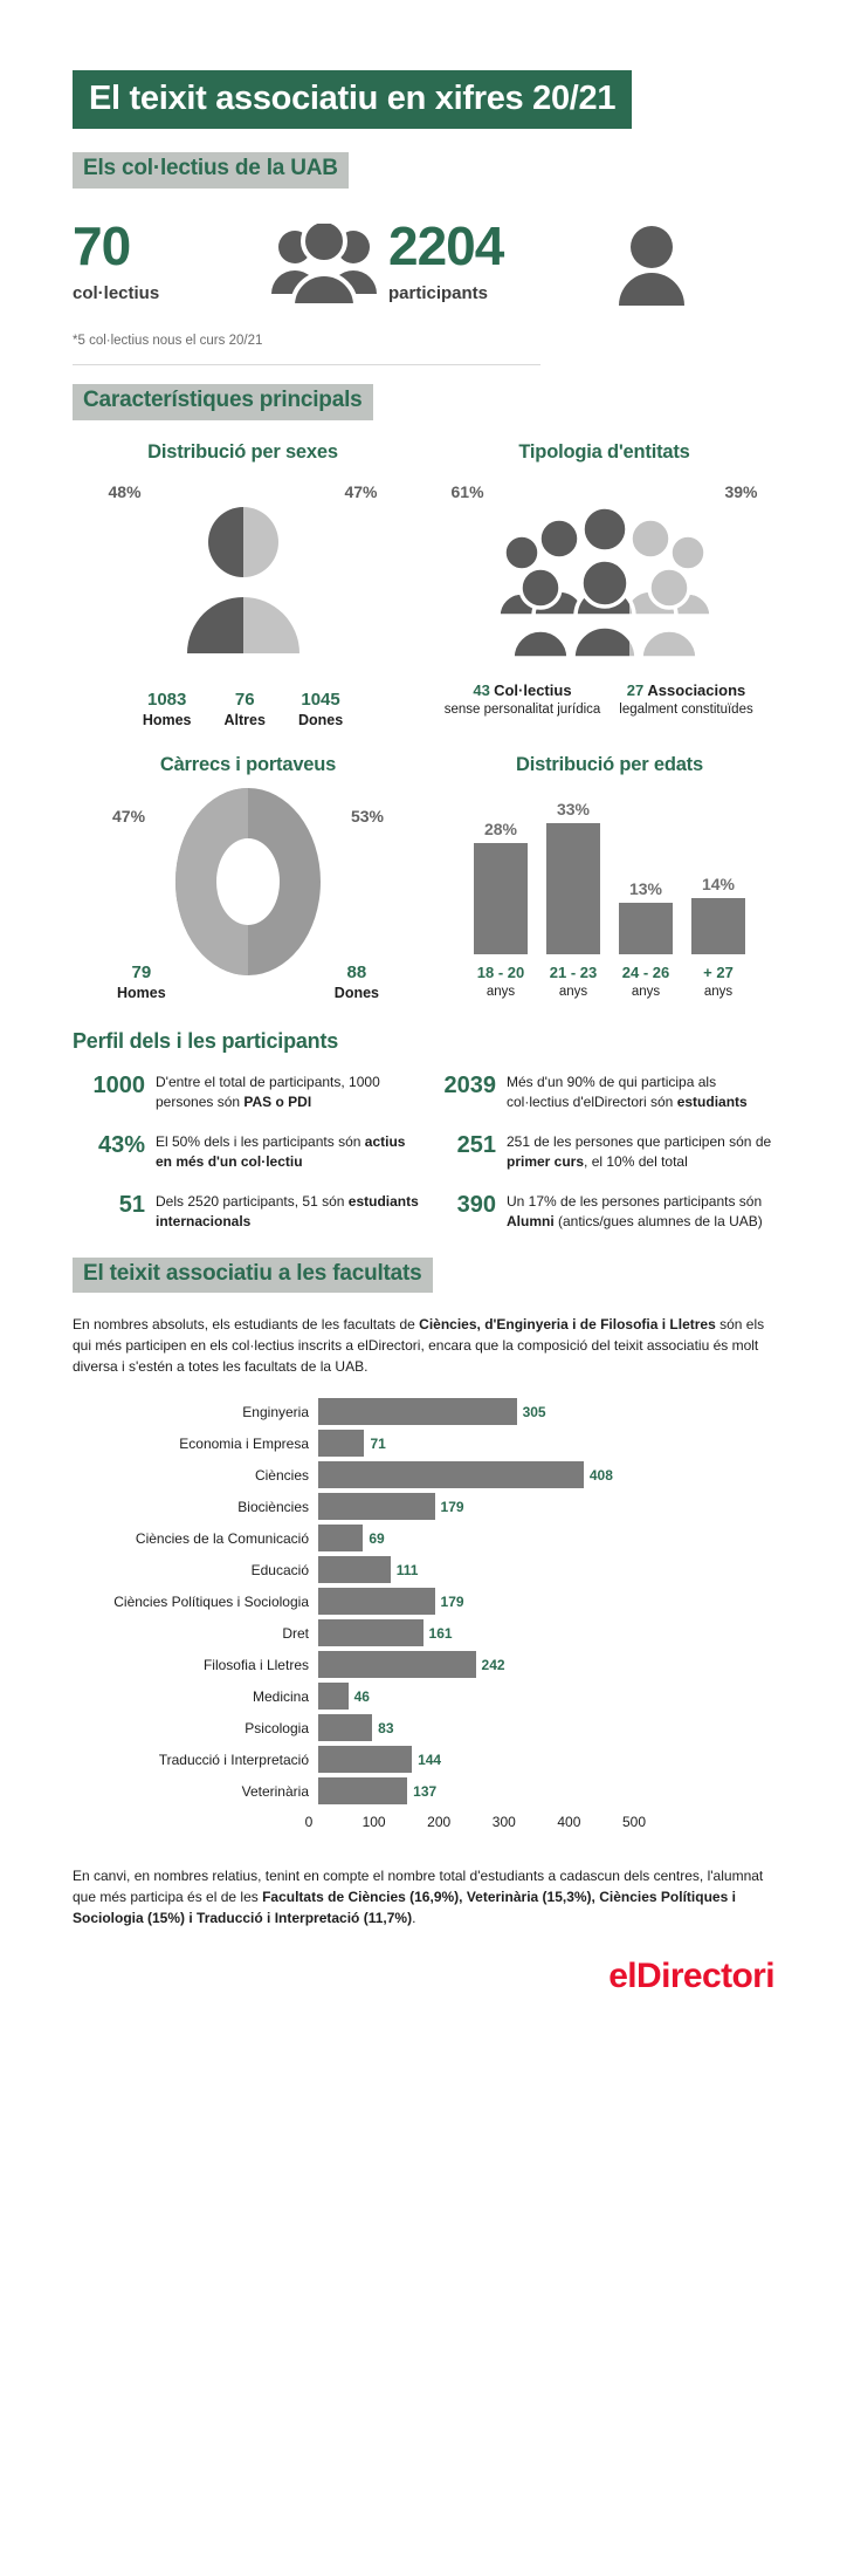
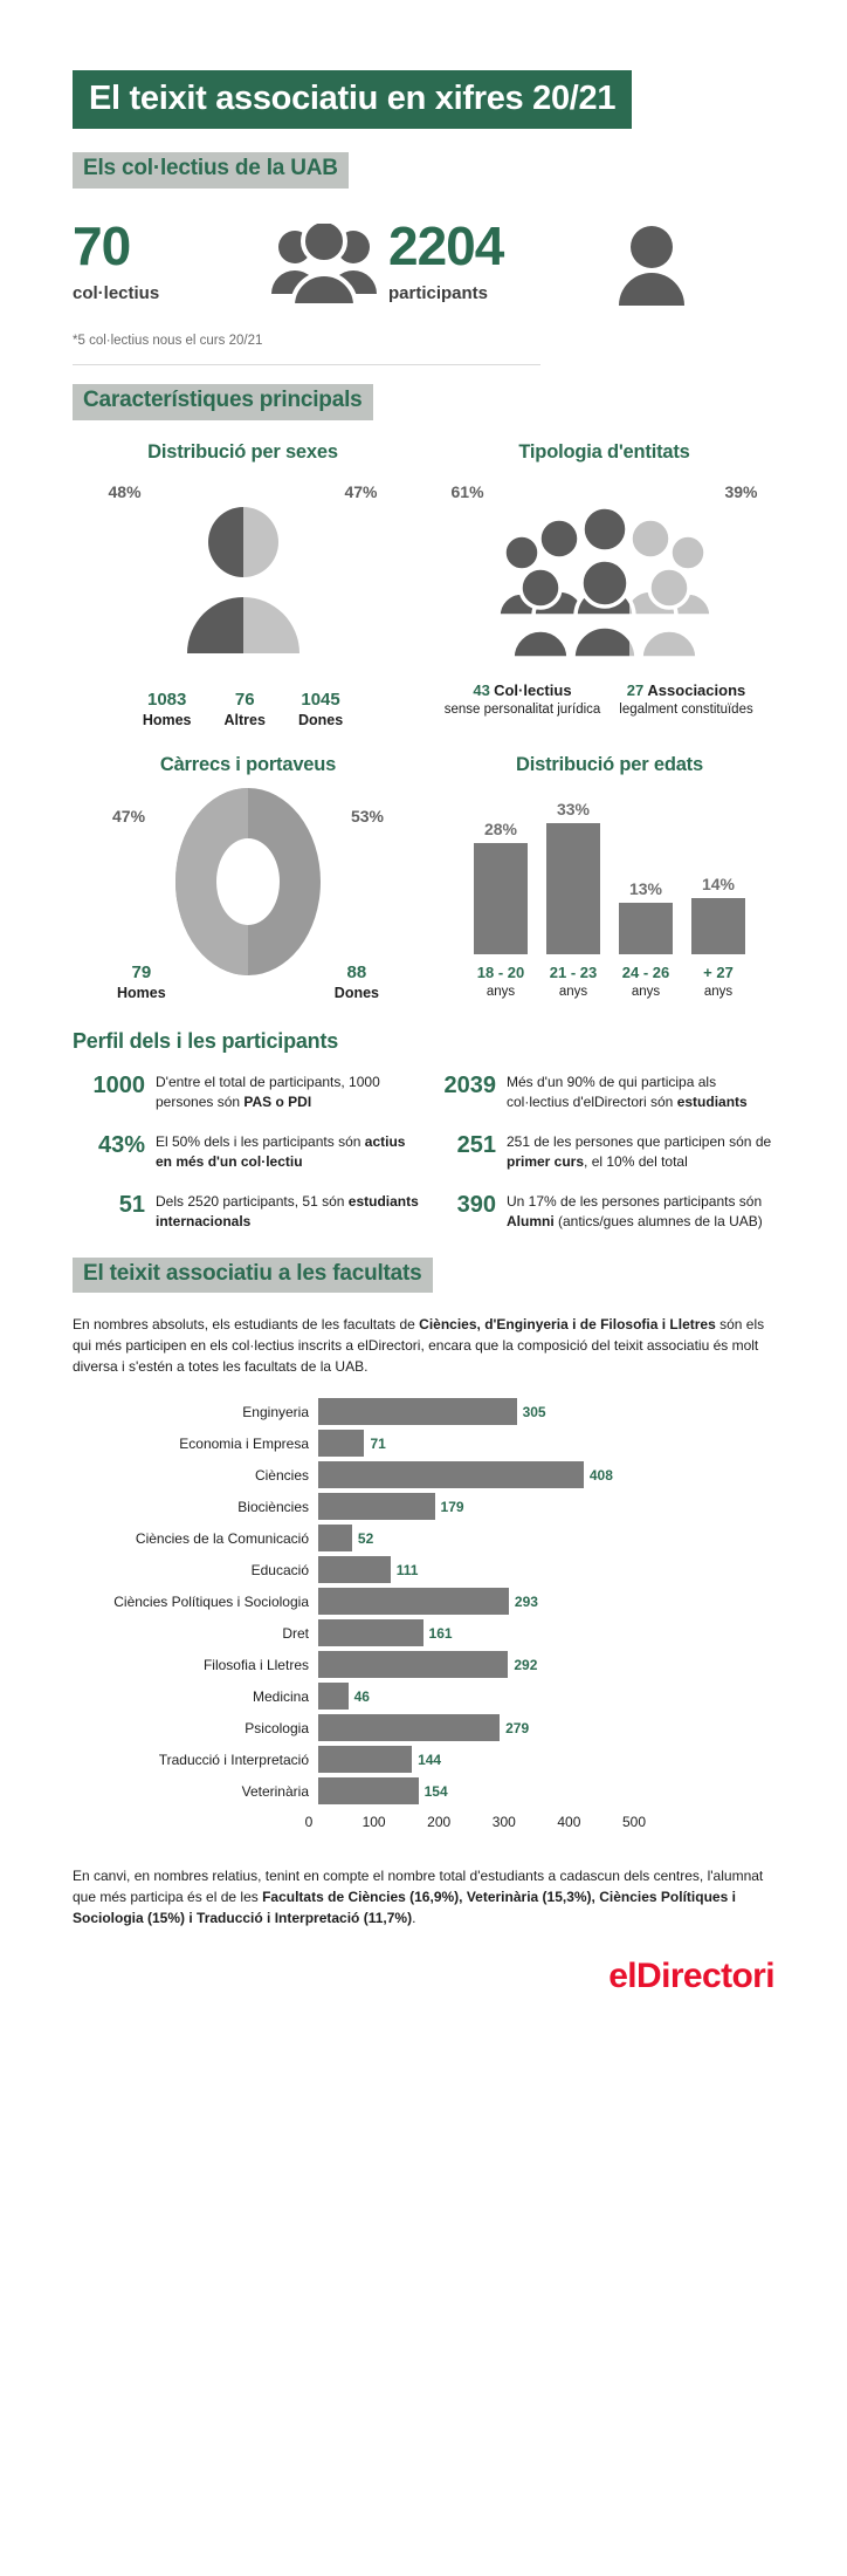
El teixit associatiu a les facultats/Ciències de la Comunicació: 69 -> 52
El teixit associatiu a les facultats/Ciències Polítiques i Sociologia: 179 -> 293
El teixit associatiu a les facultats/Filosofia i Lletres: 242 -> 292
El teixit associatiu a les facultats/Psicologia: 83 -> 279
El teixit associatiu a les facultats/Veterinària: 137 -> 154
